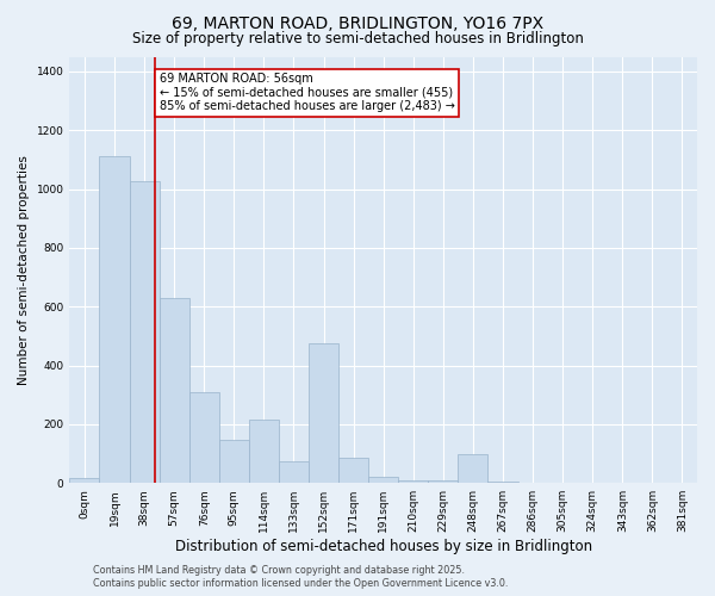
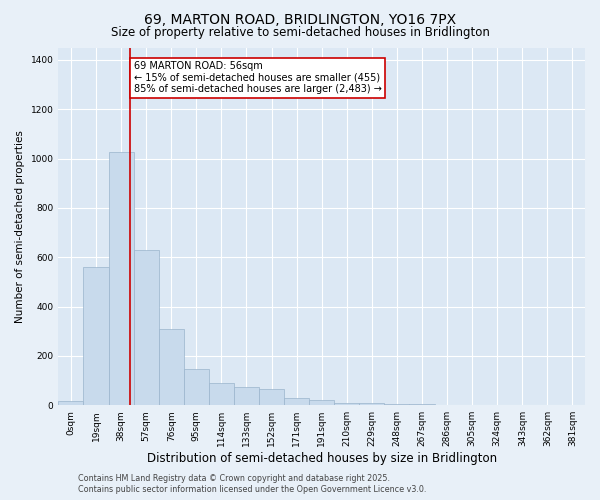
19sqm: 1110 -> 560
114sqm: 215 -> 90
152sqm: 475 -> 65
171sqm: 85 -> 30
248sqm: 100 -> 5
